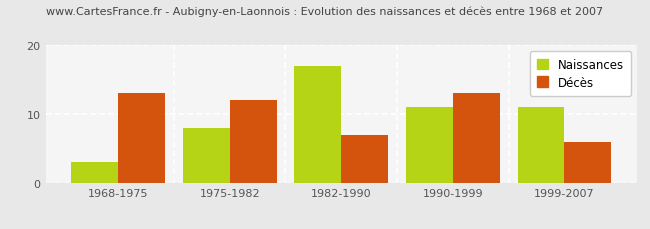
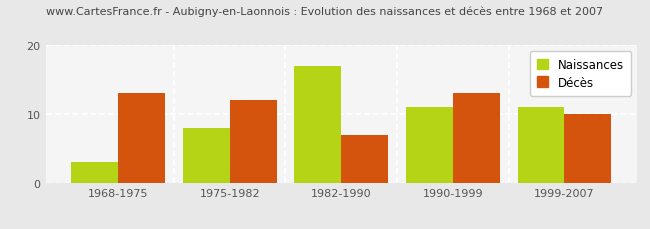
Décès/1999-2007: 6 -> 10
